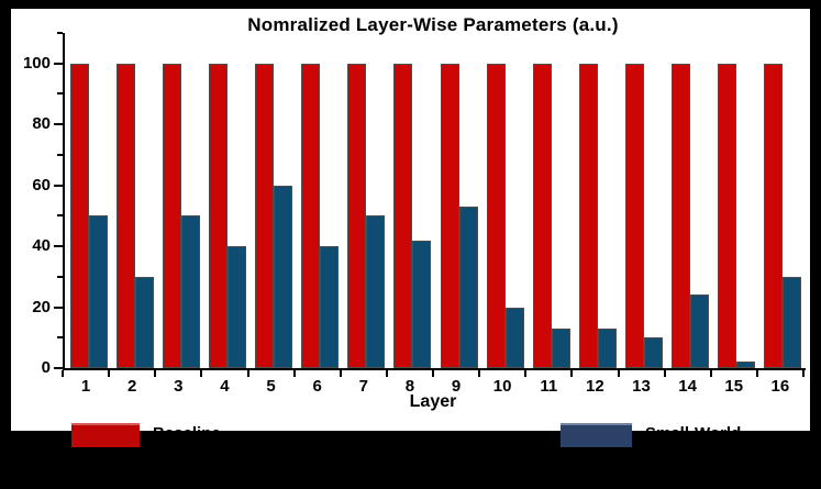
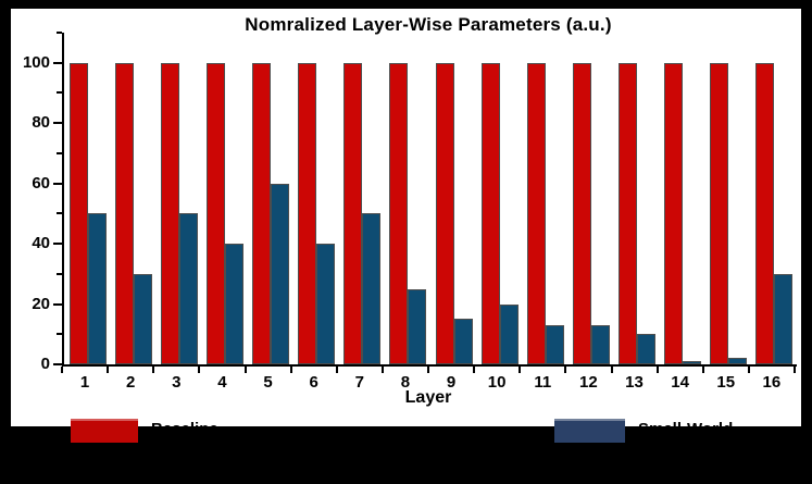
Small-World/8: 42 -> 25
Small-World/9: 53 -> 15
Small-World/14: 24 -> 1
